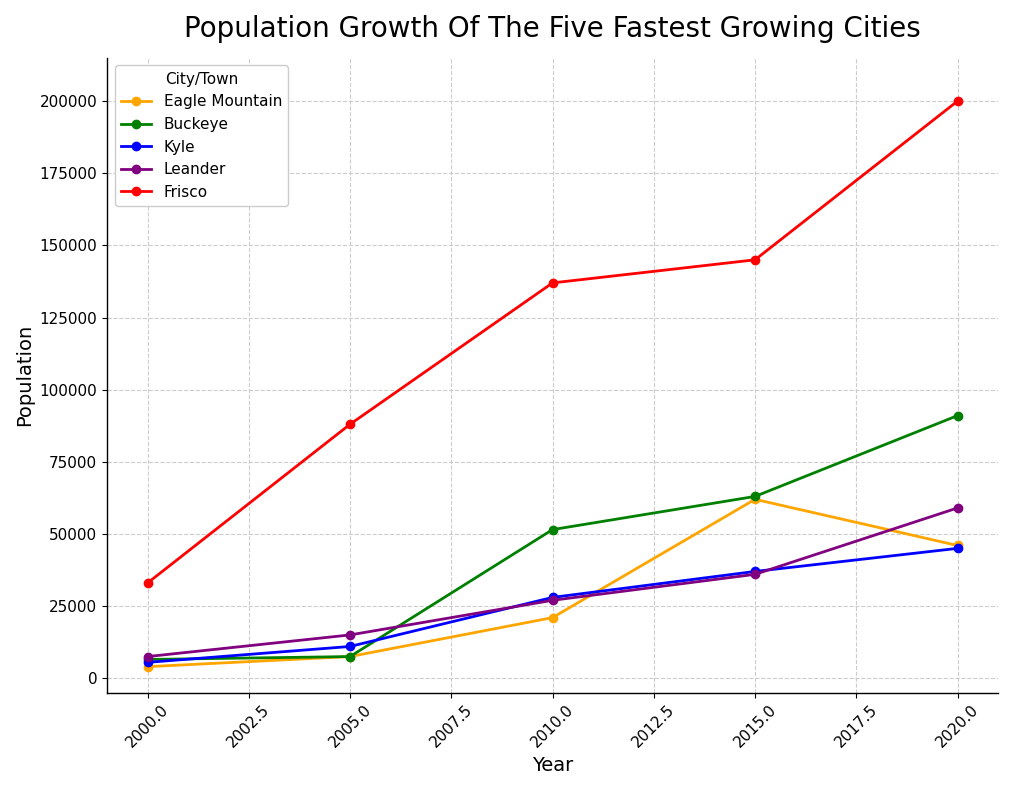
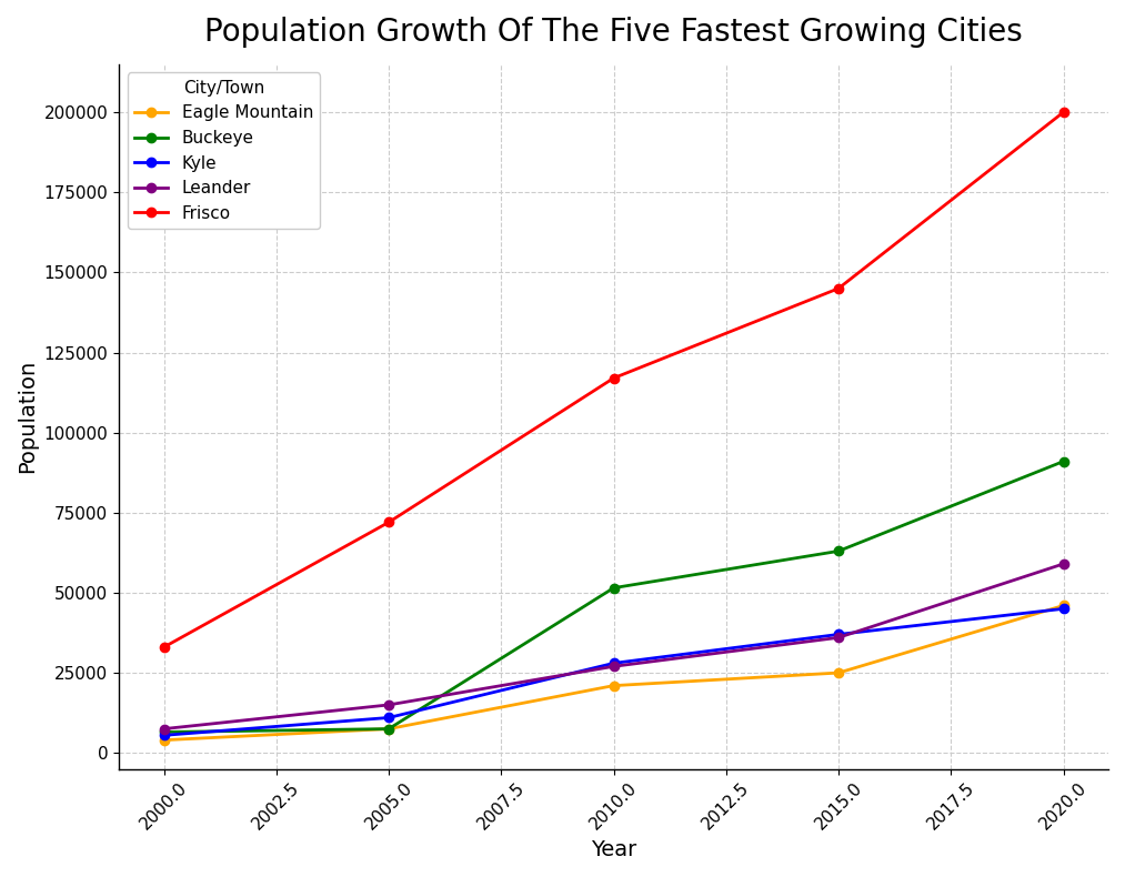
Frisco/2005.0: 88000 -> 72000
Frisco/2010.0: 137000 -> 117000
Eagle Mountain/2015.0: 62000 -> 25000
